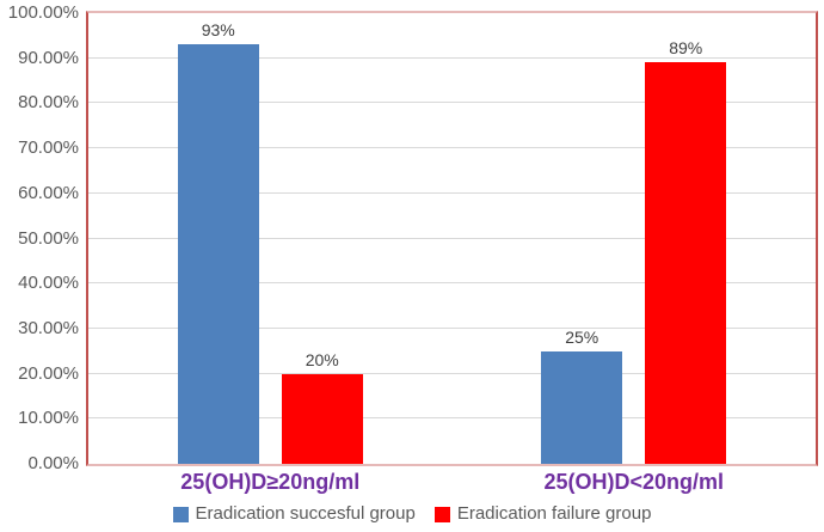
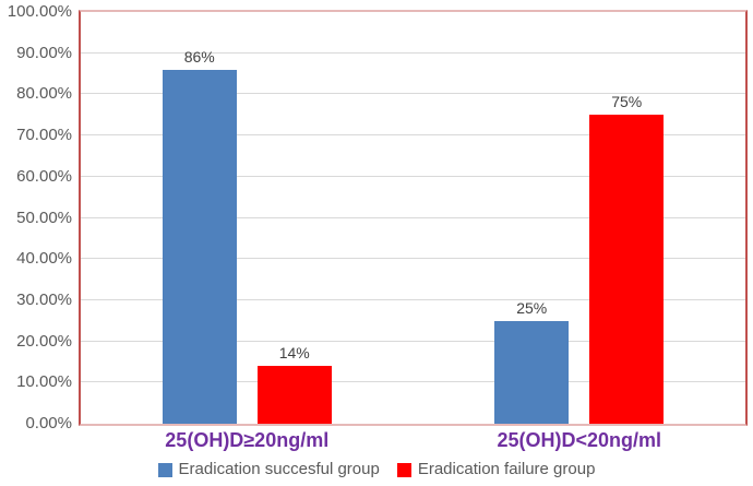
Eradication succesful group/25(OH)D≥20ng/ml: 93% -> 86%
Eradication failure group/25(OH)D≥20ng/ml: 20% -> 14%
Eradication failure group/25(OH)D<20ng/ml: 89% -> 75%
